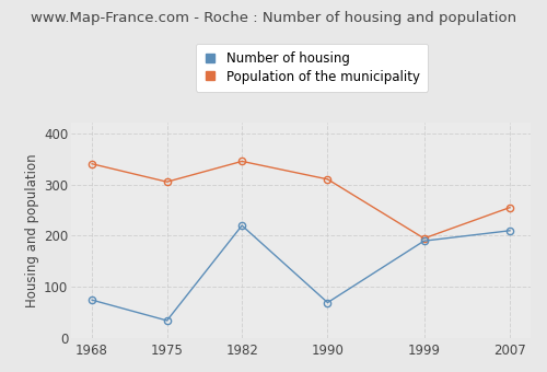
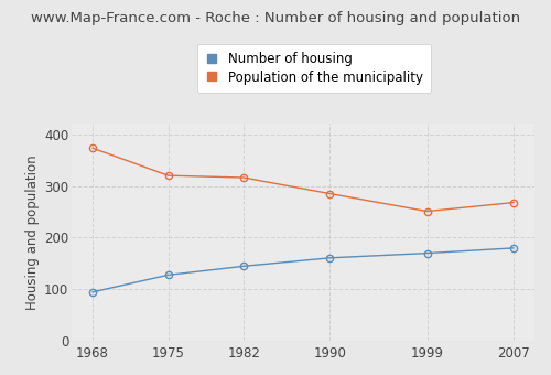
Number of housing/1968: 75 -> 95
Population of the municipality/1968: 340 -> 373
Number of housing/1975: 35 -> 128
Population of the municipality/1975: 305 -> 320
Number of housing/1982: 220 -> 145
Population of the municipality/1982: 345 -> 316
Number of housing/1990: 70 -> 161
Population of the municipality/1990: 310 -> 285
Number of housing/1999: 190 -> 170
Population of the municipality/1999: 195 -> 251
Number of housing/2007: 210 -> 180
Population of the municipality/2007: 255 -> 268
